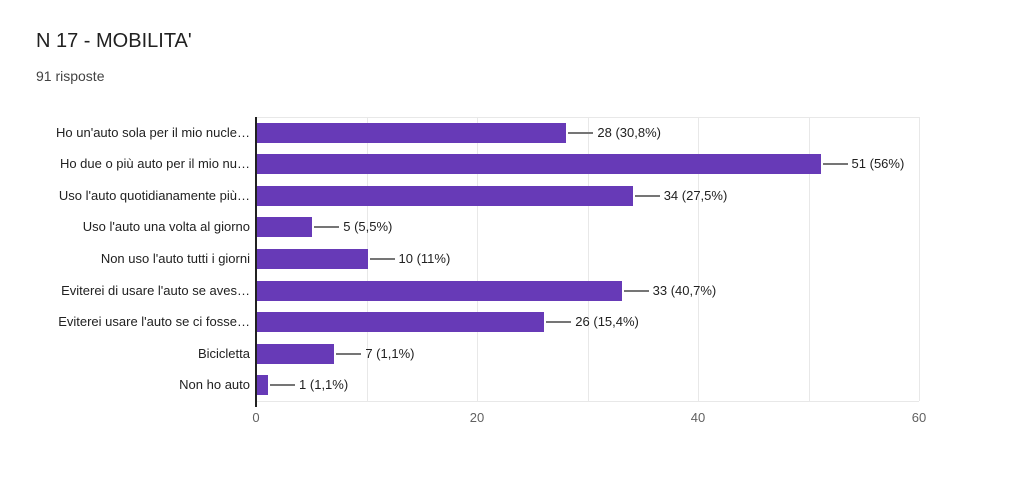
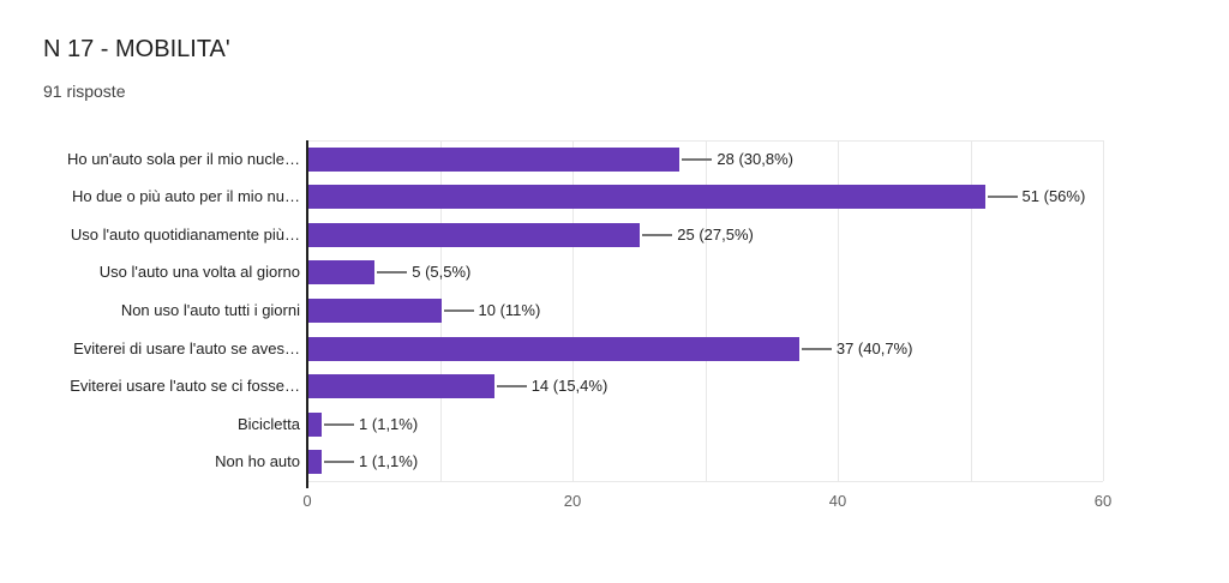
Uso l'auto quotidianamente più…: 34 -> 25
Eviterei di usare l'auto se aves…: 33 -> 37
Eviterei usare l'auto se ci fosse…: 26 -> 14
Bicicletta: 7 -> 1
